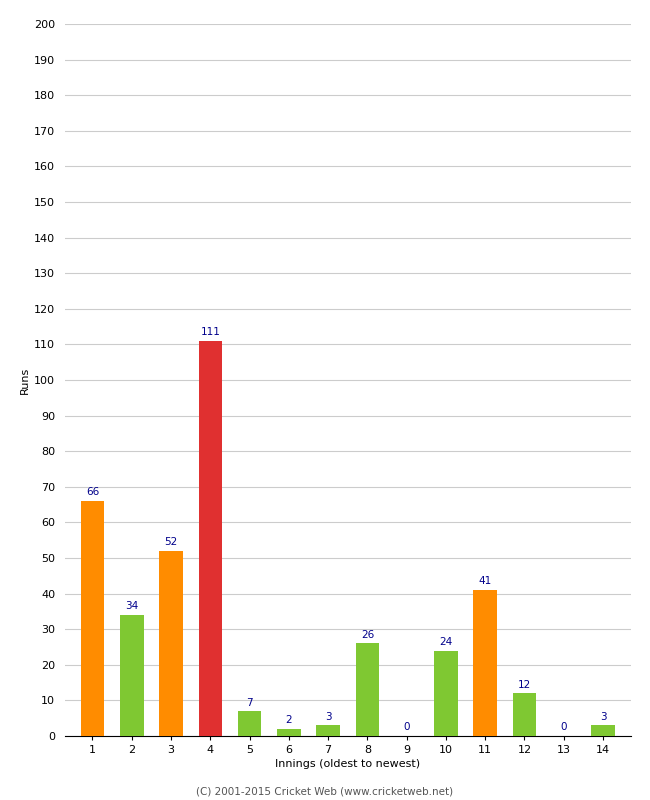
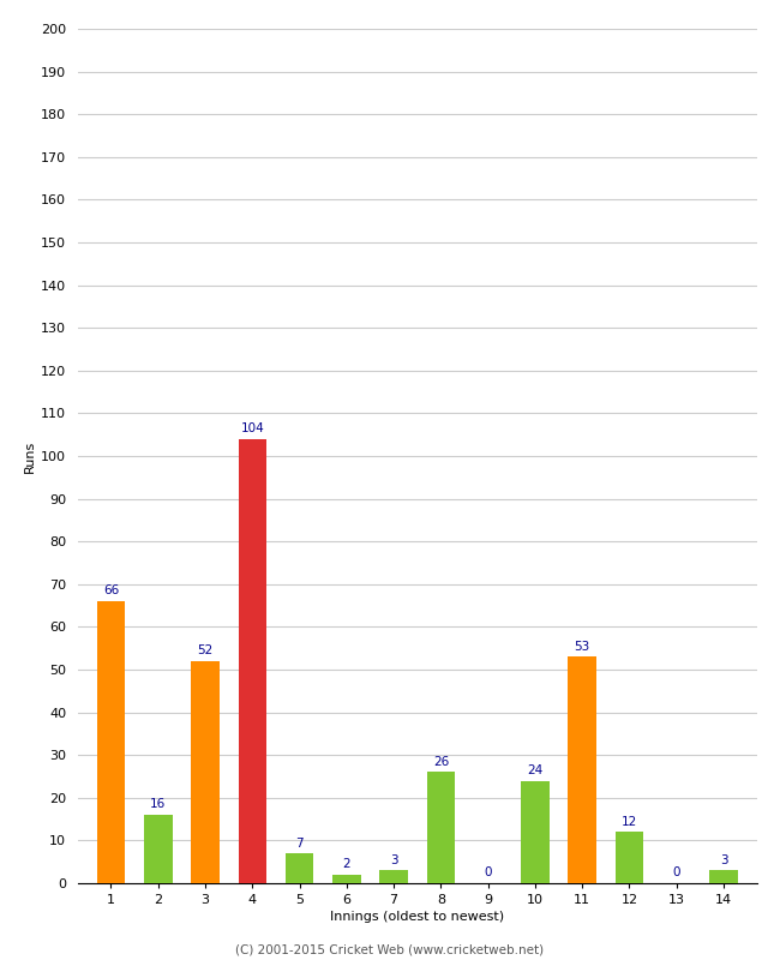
2: 34 -> 16
4: 111 -> 104
11: 41 -> 53
